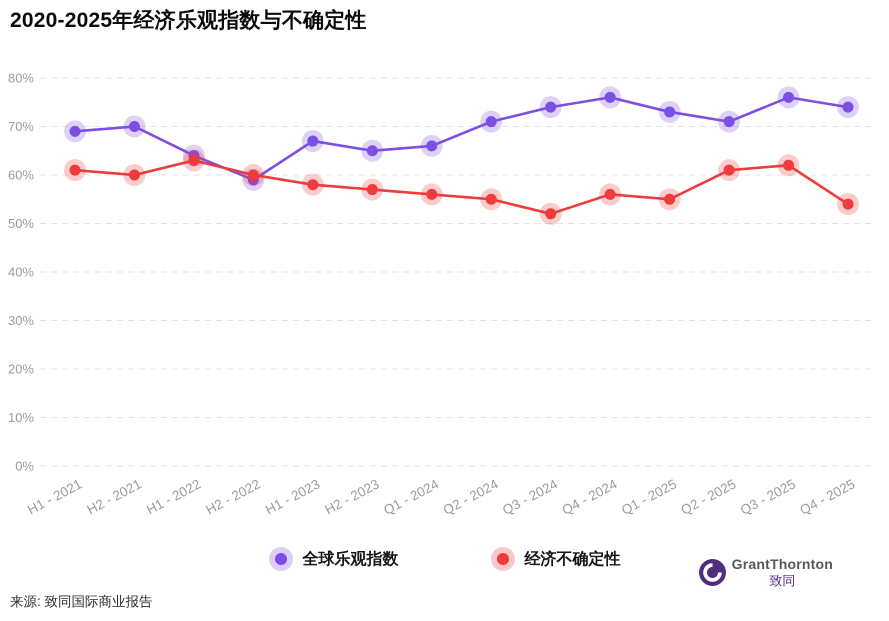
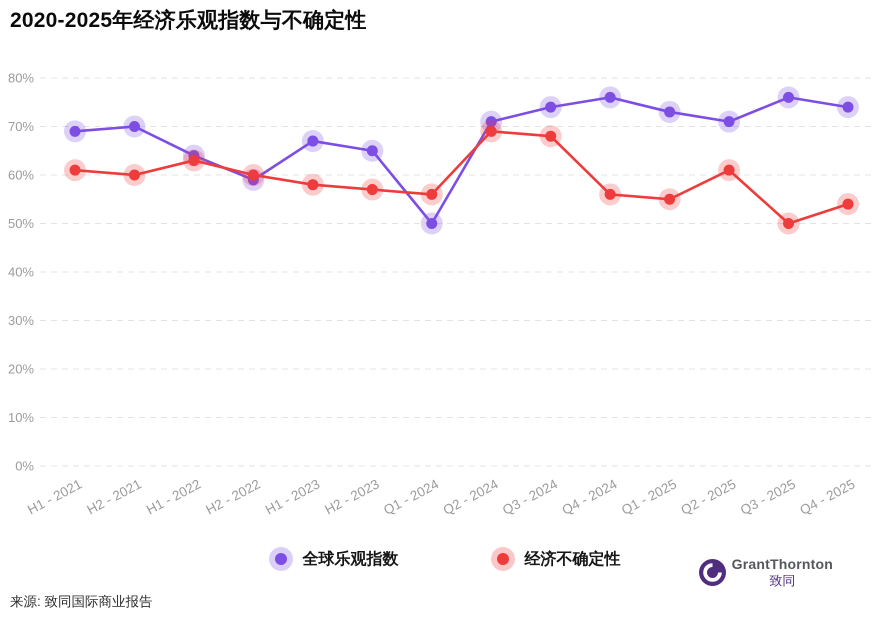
全球乐观指数/Q1 - 2024: 66% -> 50%
经济不确定性/Q2 - 2024: 55% -> 69%
经济不确定性/Q3 - 2024: 52% -> 68%
经济不确定性/Q3 - 2025: 62% -> 50%
